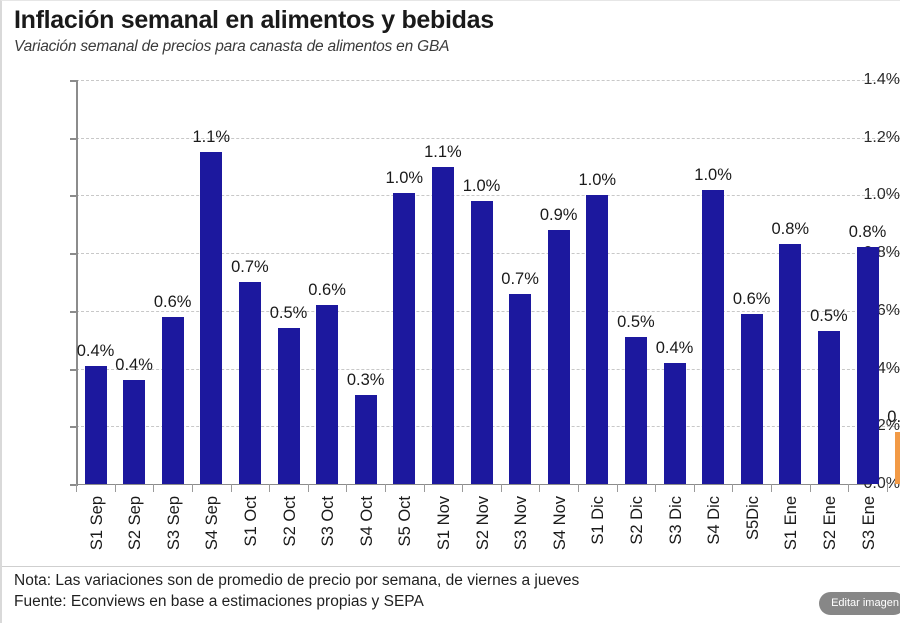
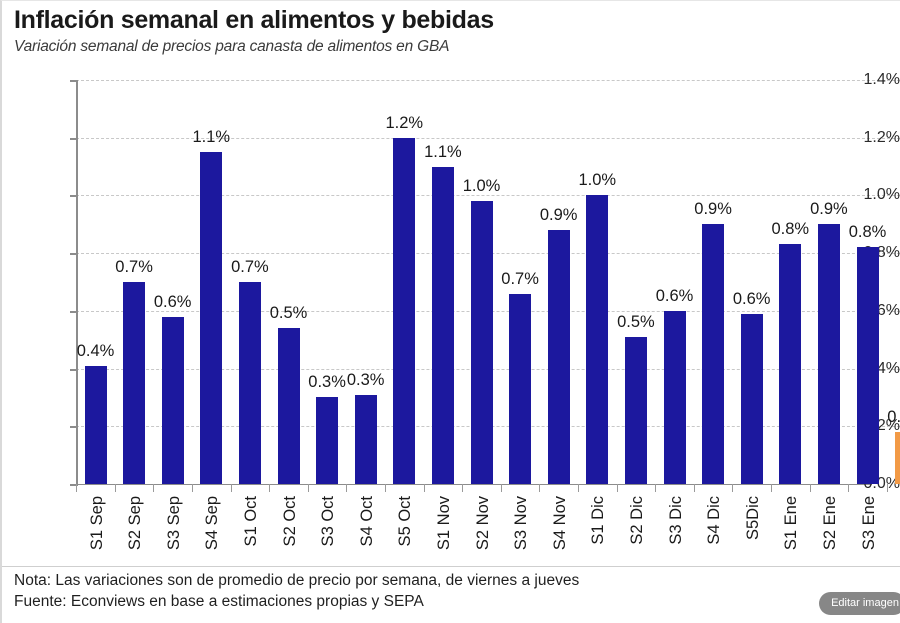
S2 Sep: 0.4% -> 0.7%
S3 Oct: 0.6% -> 0.3%
S5 Oct: 1.0% -> 1.2%
S3 Dic: 0.4% -> 0.6%
S4 Dic: 1.0% -> 0.9%
S2 Ene: 0.5% -> 0.9%
